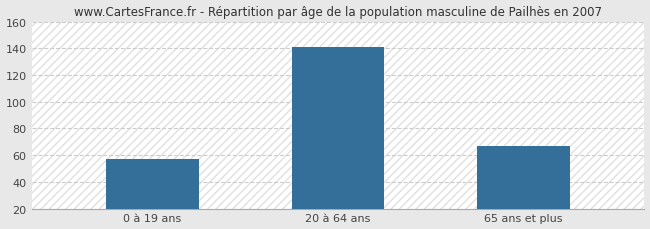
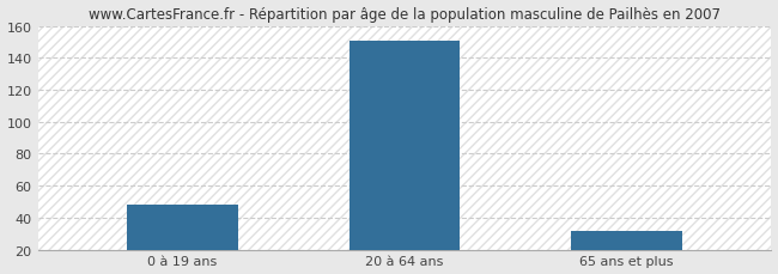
0 à 19 ans: 57 -> 48
20 à 64 ans: 141 -> 151
65 ans et plus: 67 -> 32
